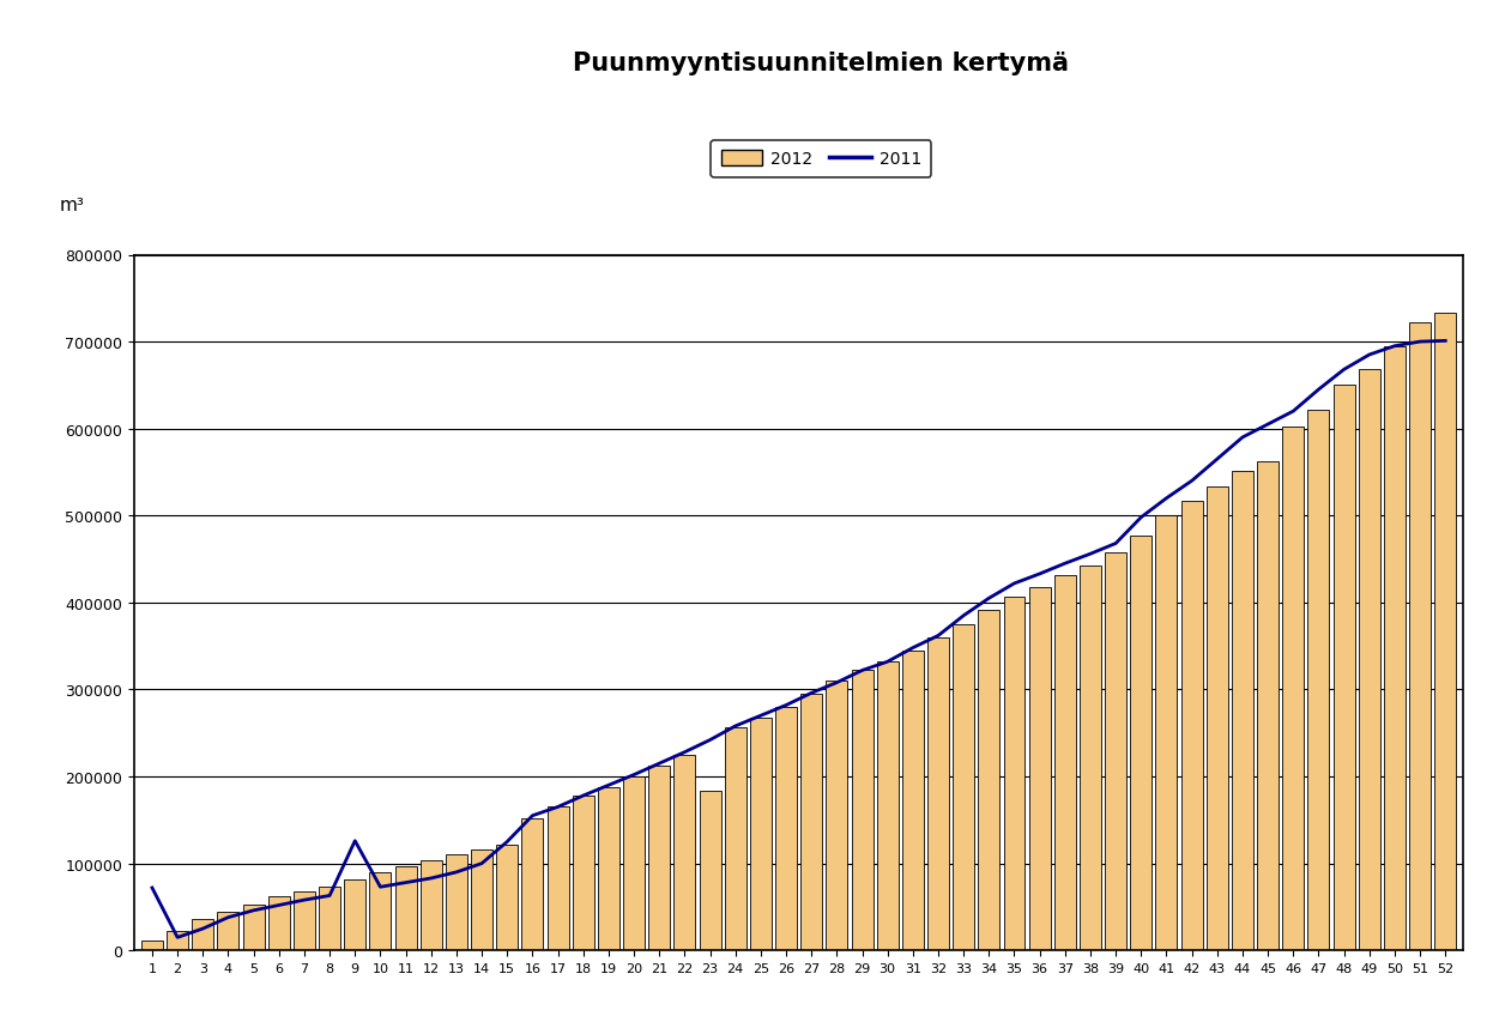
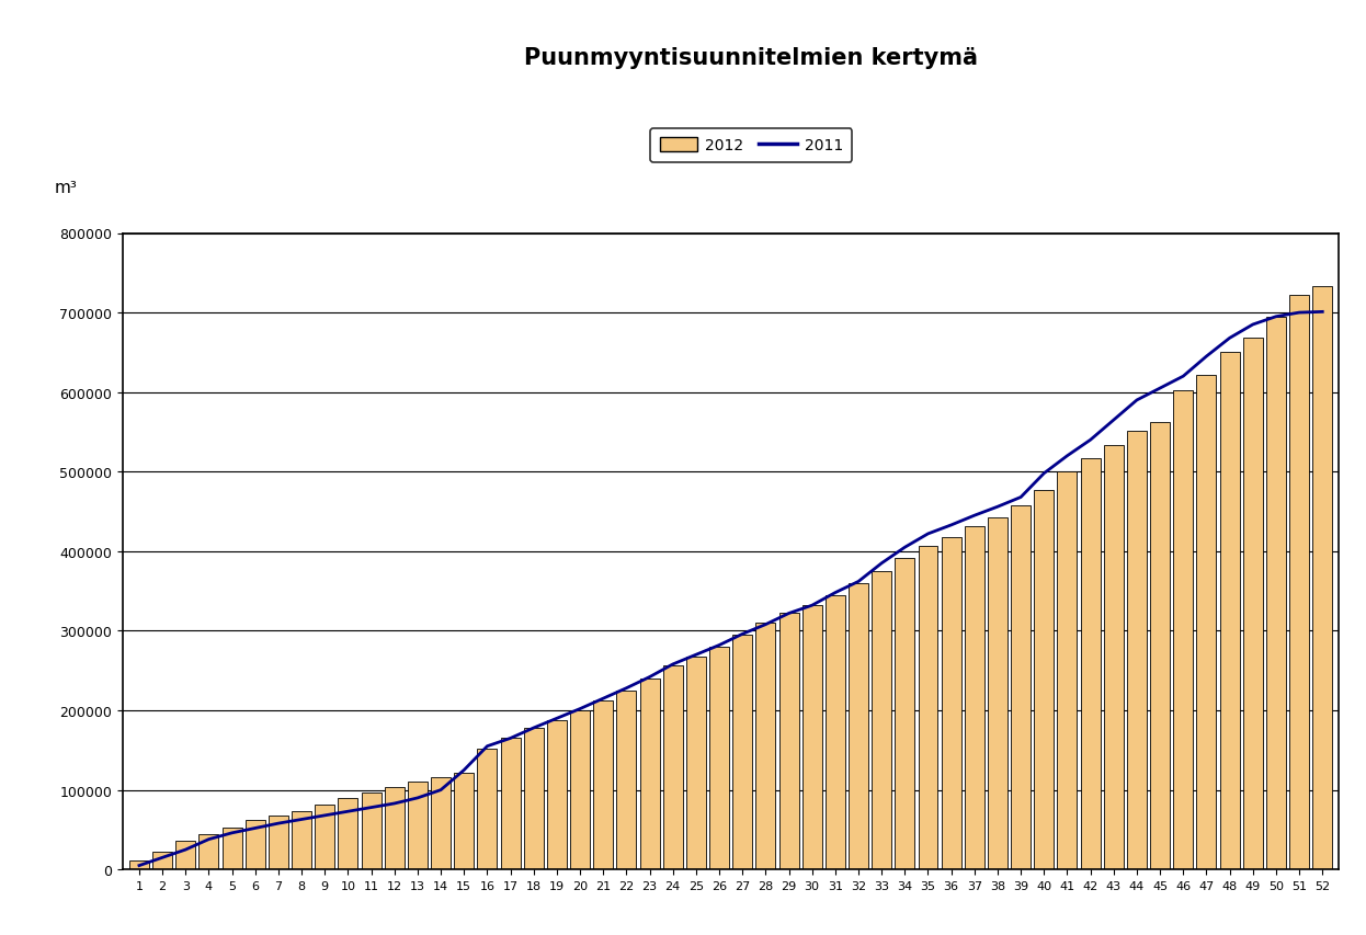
2011/1: 72000 -> 5000
2011/9: 126000 -> 68000
2012/23: 184000 -> 240000
